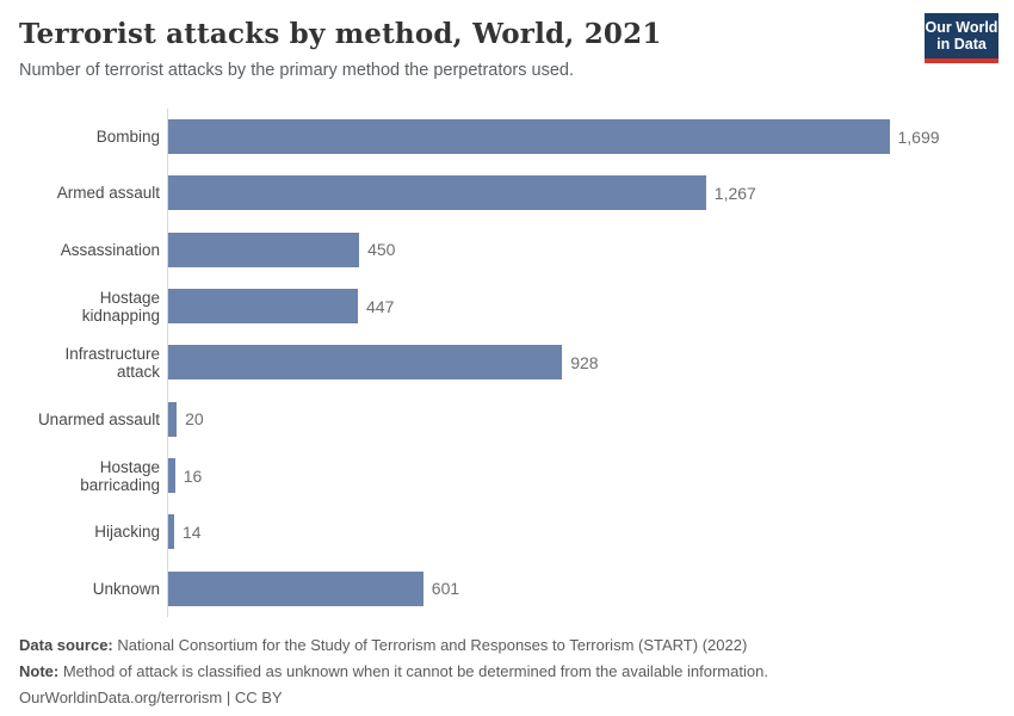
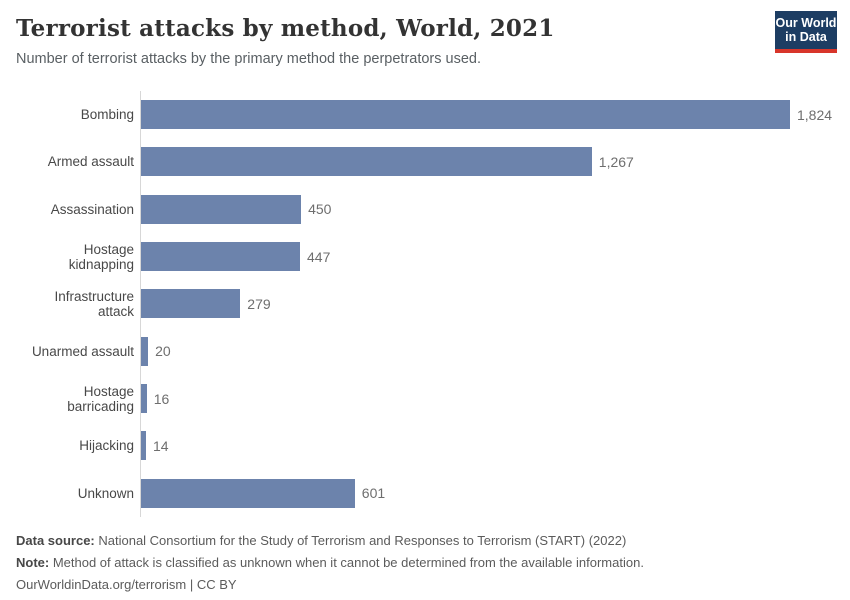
Bombing: 1,699 -> 1,824
Infrastructure attack: 928 -> 279
